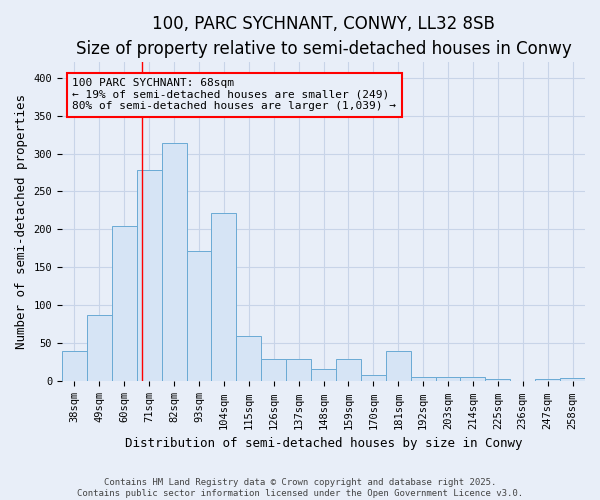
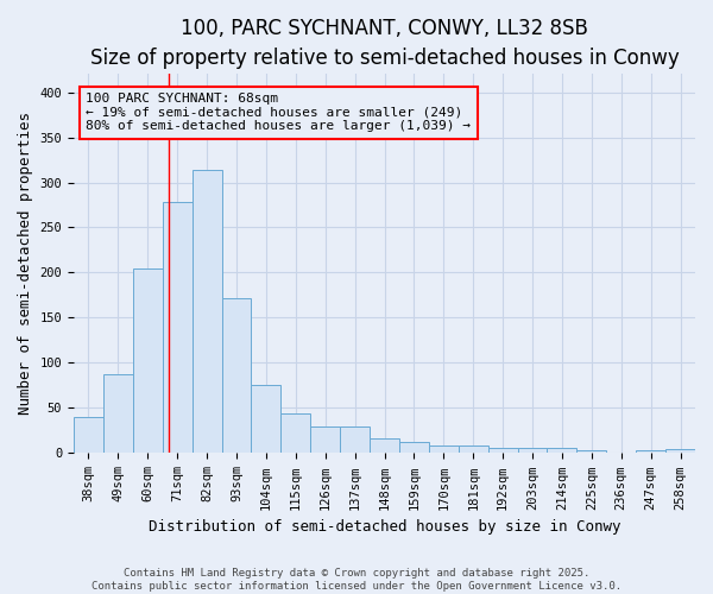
104sqm: 222 -> 75
115sqm: 60 -> 44
159sqm: 30 -> 12
181sqm: 40 -> 9
